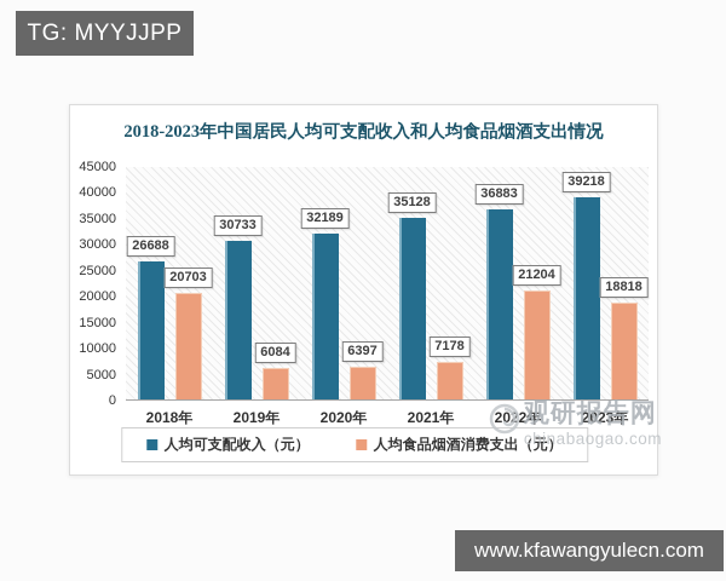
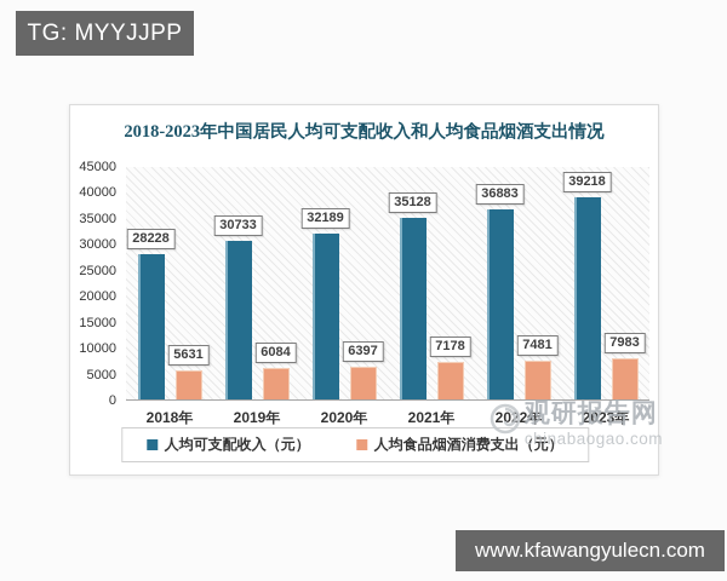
人均可支配收入（元）/2018年: 26688 -> 28228
人均食品烟酒消费支出（元）/2018年: 20703 -> 5631
人均食品烟酒消费支出（元）/2022年: 21204 -> 7481
人均食品烟酒消费支出（元）/2023年: 18818 -> 7983
